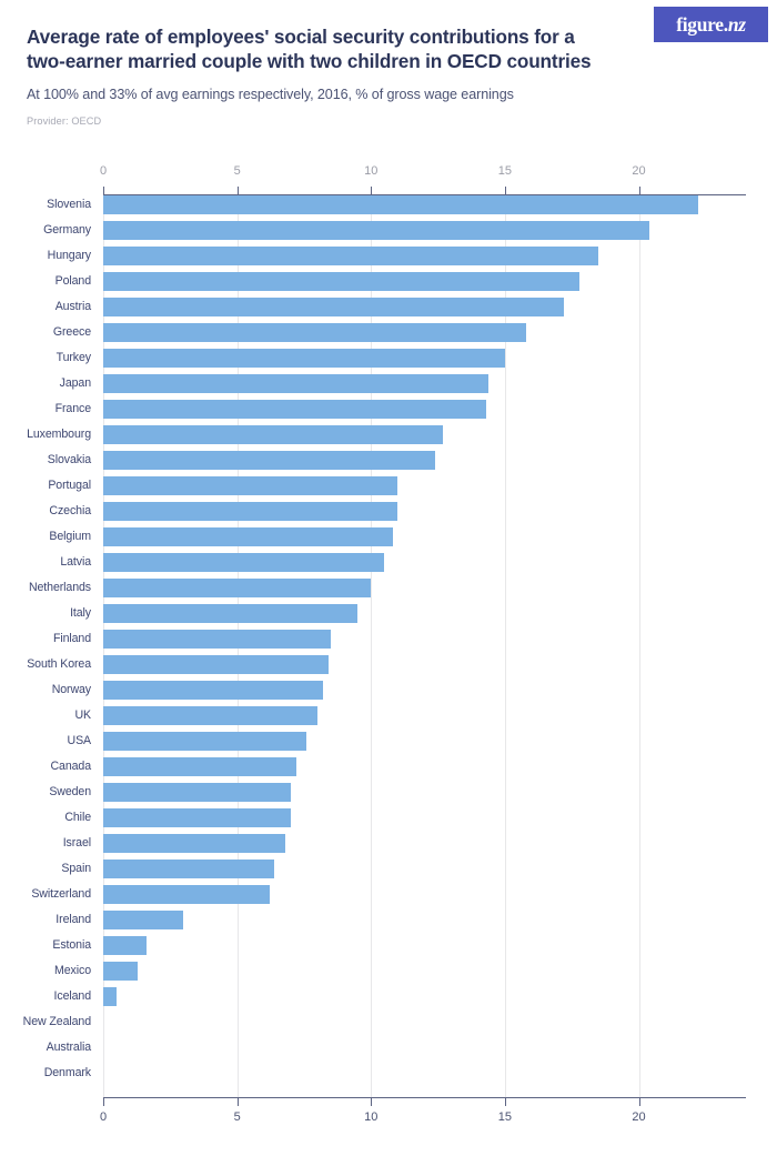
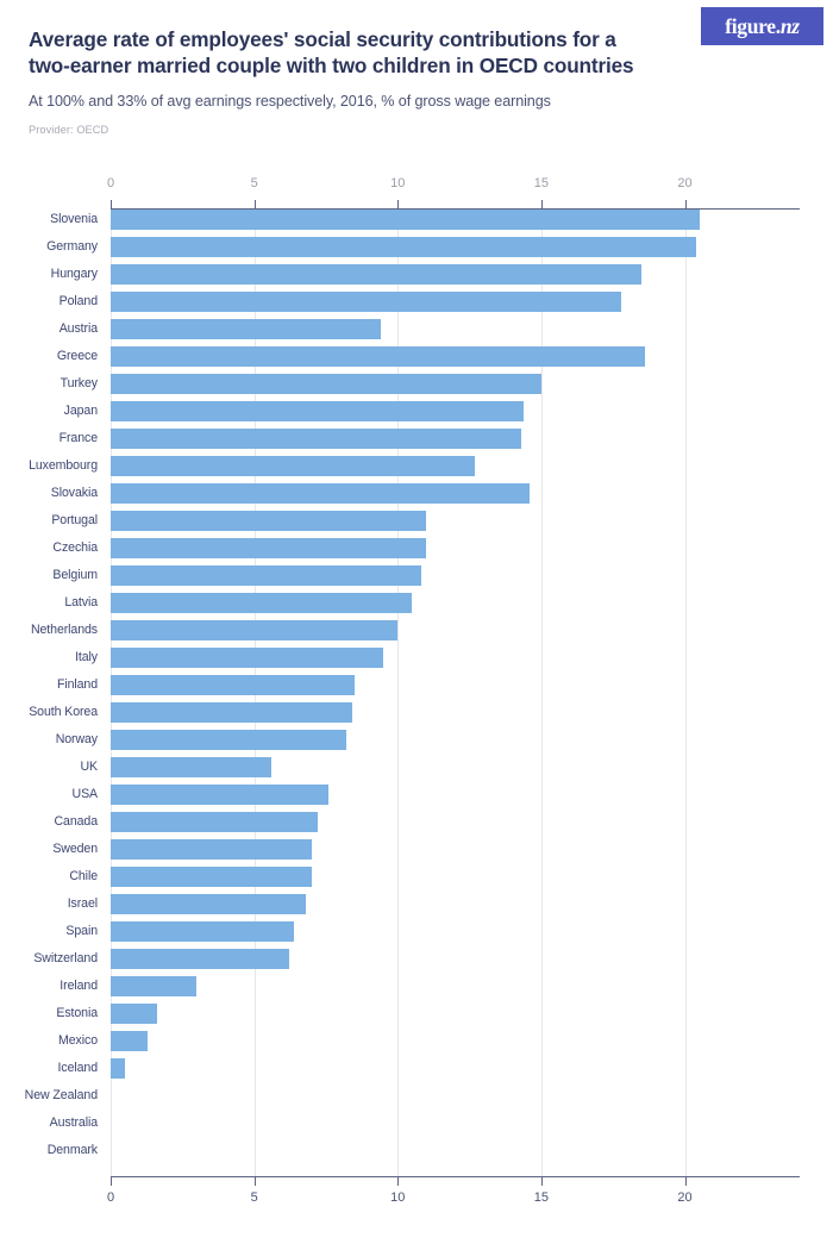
Slovenia: 22.2 -> 20.5
Austria: 17.2 -> 9.4
Greece: 15.8 -> 18.6
Slovakia: 12.4 -> 14.6
UK: 8.0 -> 5.6
